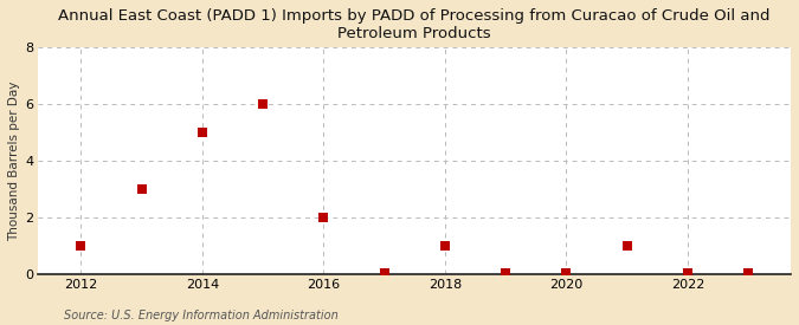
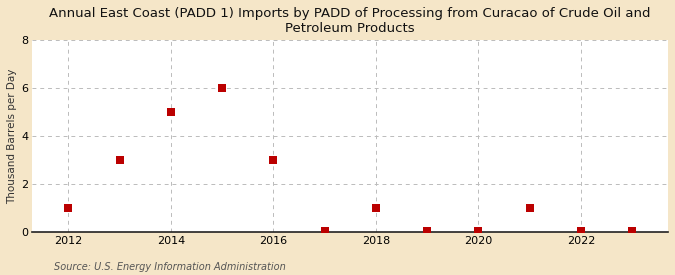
2016: 2.00 -> 3.00
